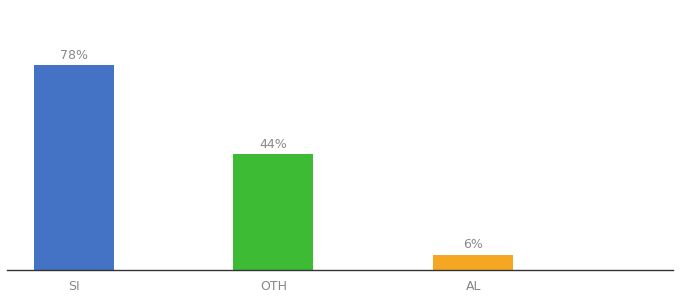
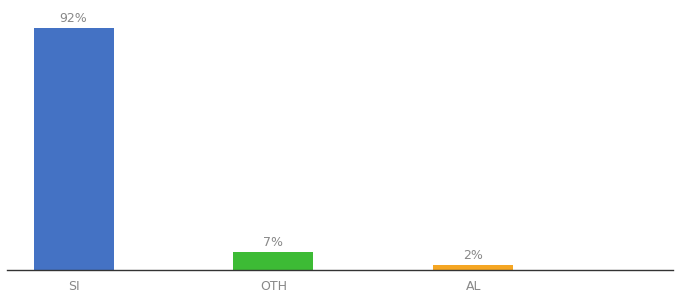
SI: 78% -> 92%
OTH: 44% -> 7%
AL: 6% -> 2%
